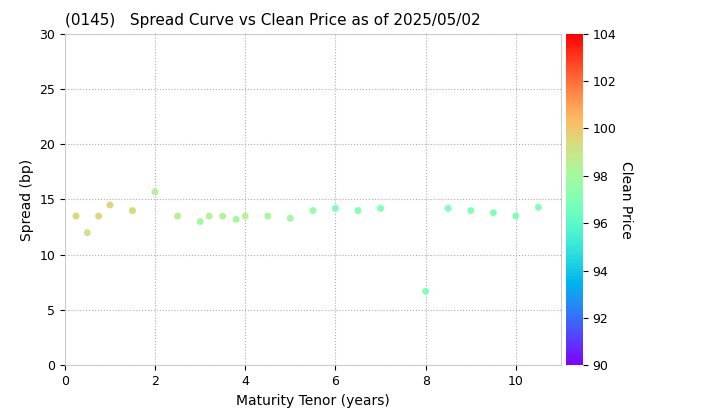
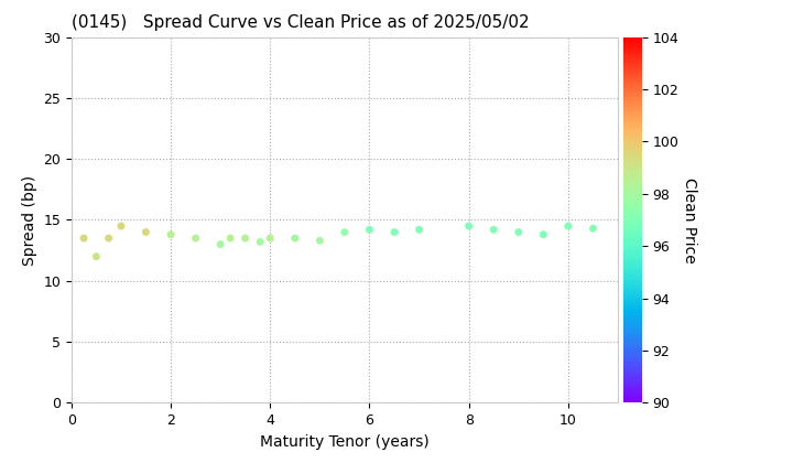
2: 15.7 -> 13.8
8: 6.7 -> 14.5
10: 13.5 -> 14.5
